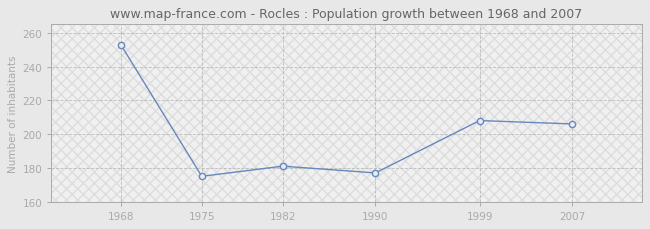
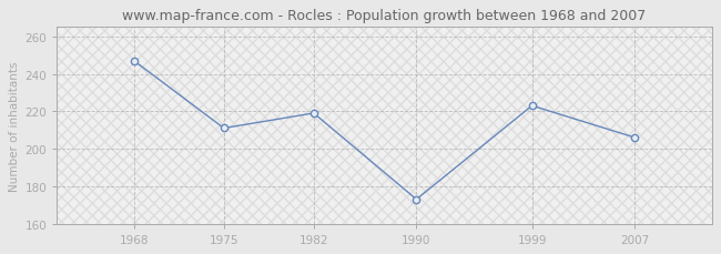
1968: 253 -> 247
1975: 175 -> 211
1982: 181 -> 219
1990: 177 -> 173
1999: 208 -> 223
